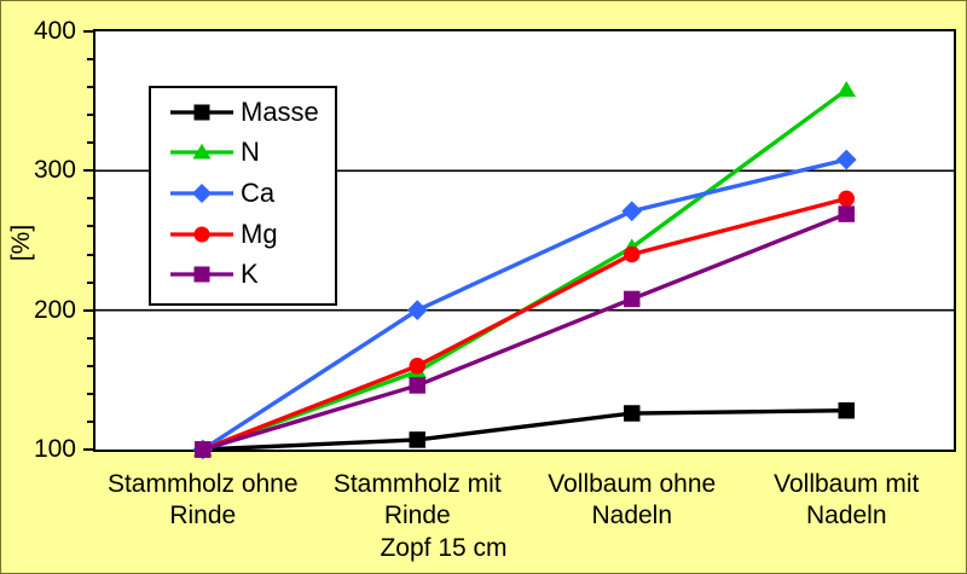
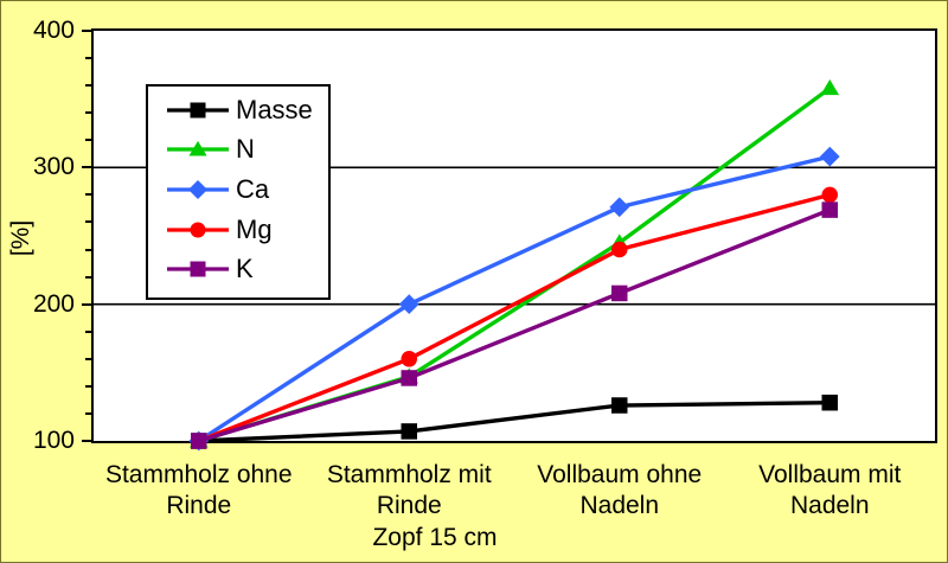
N/Stammholz mit Rinde: 156 -> 147
